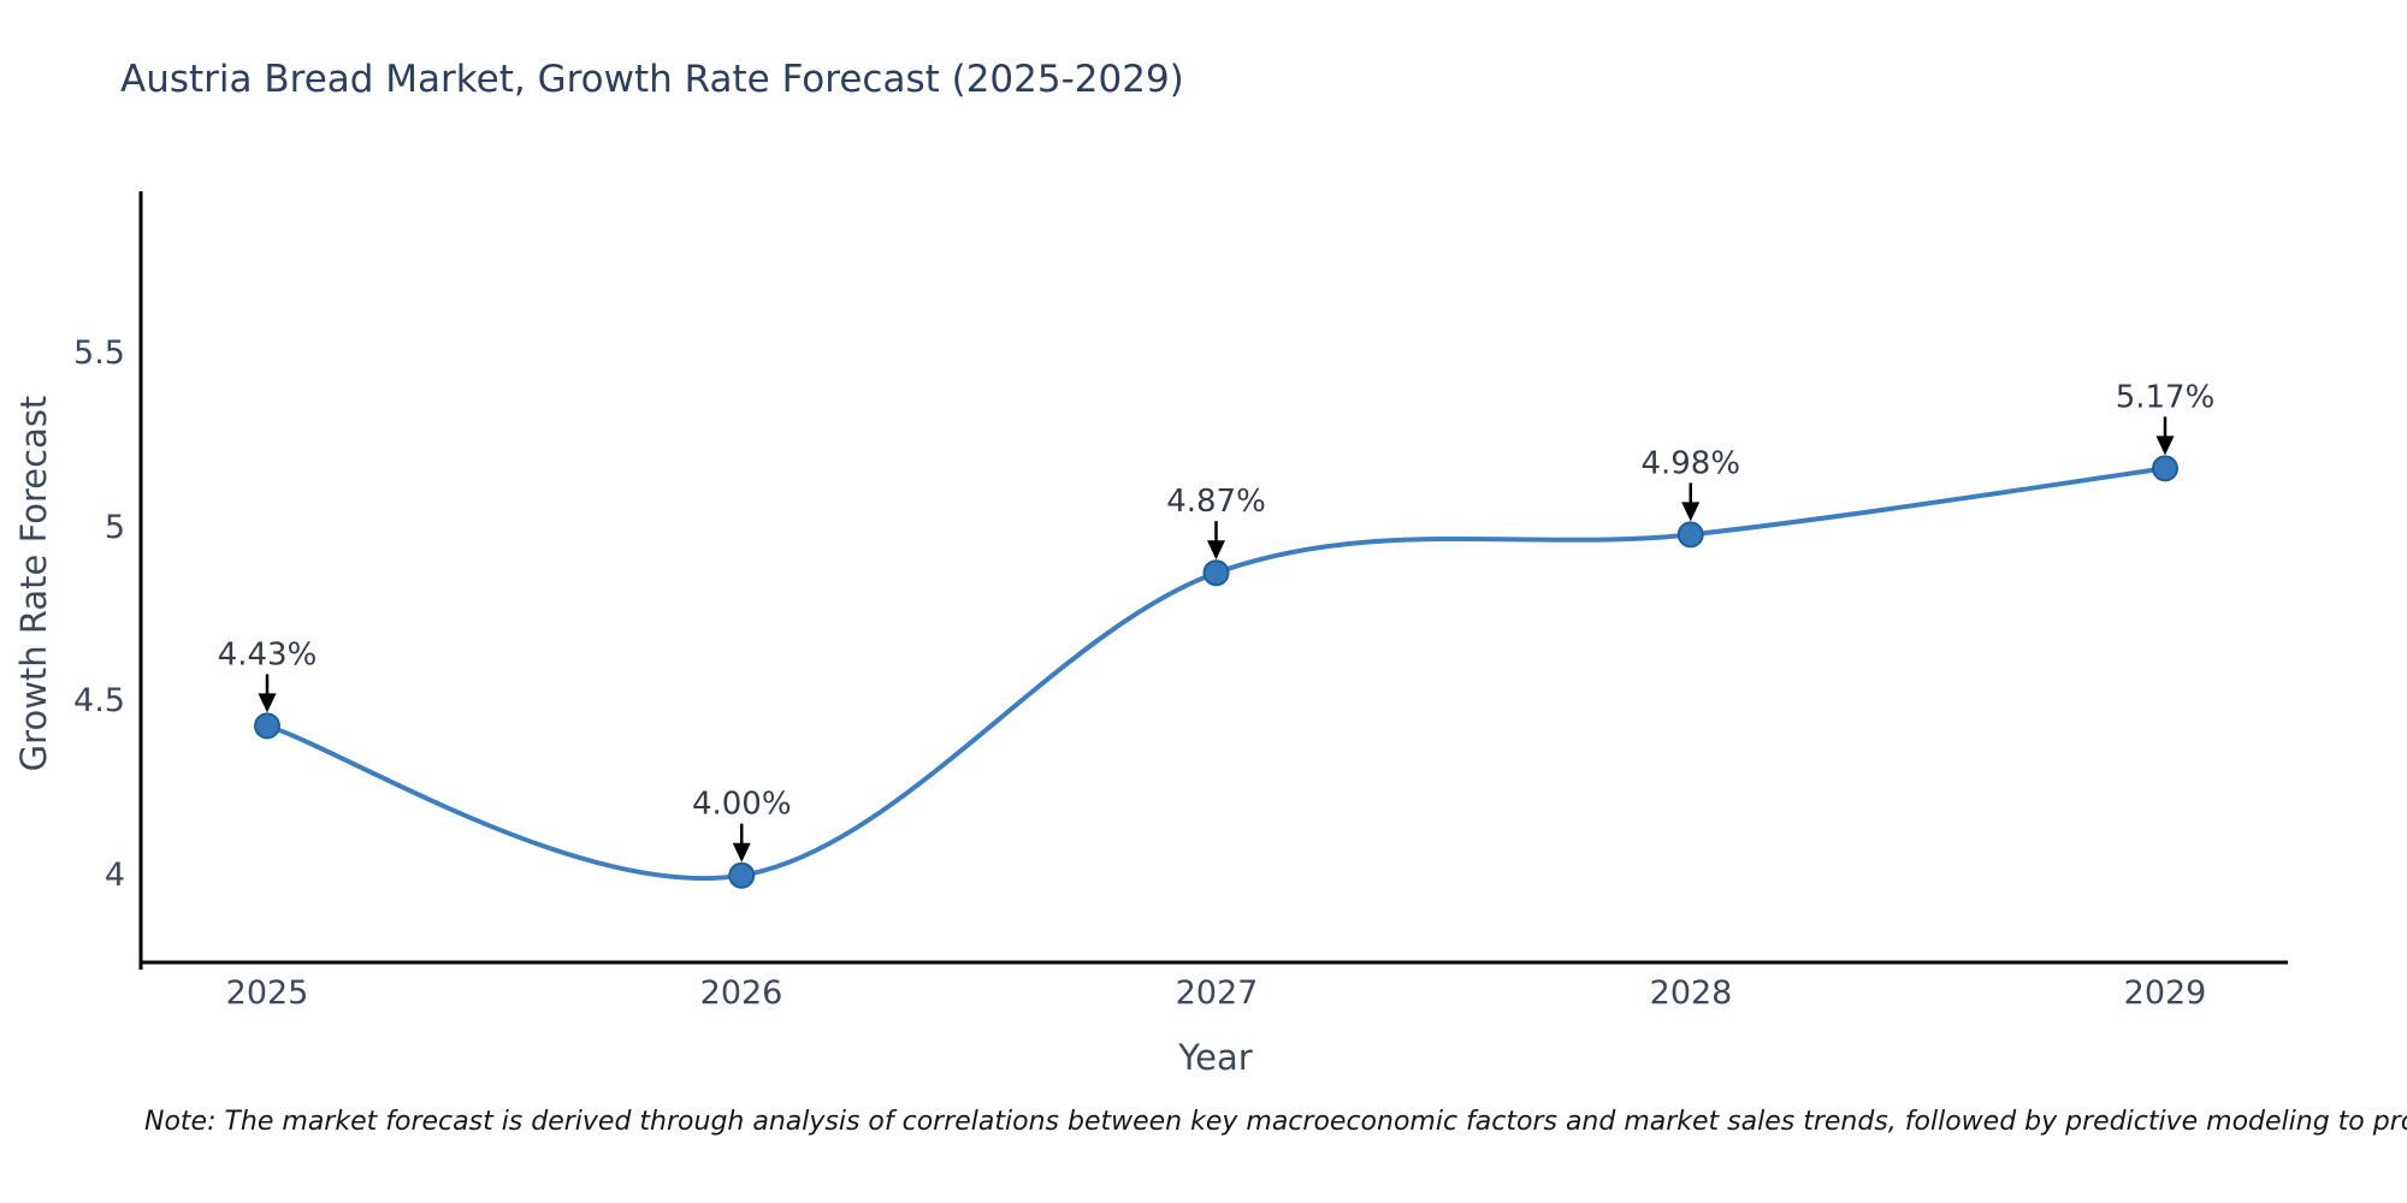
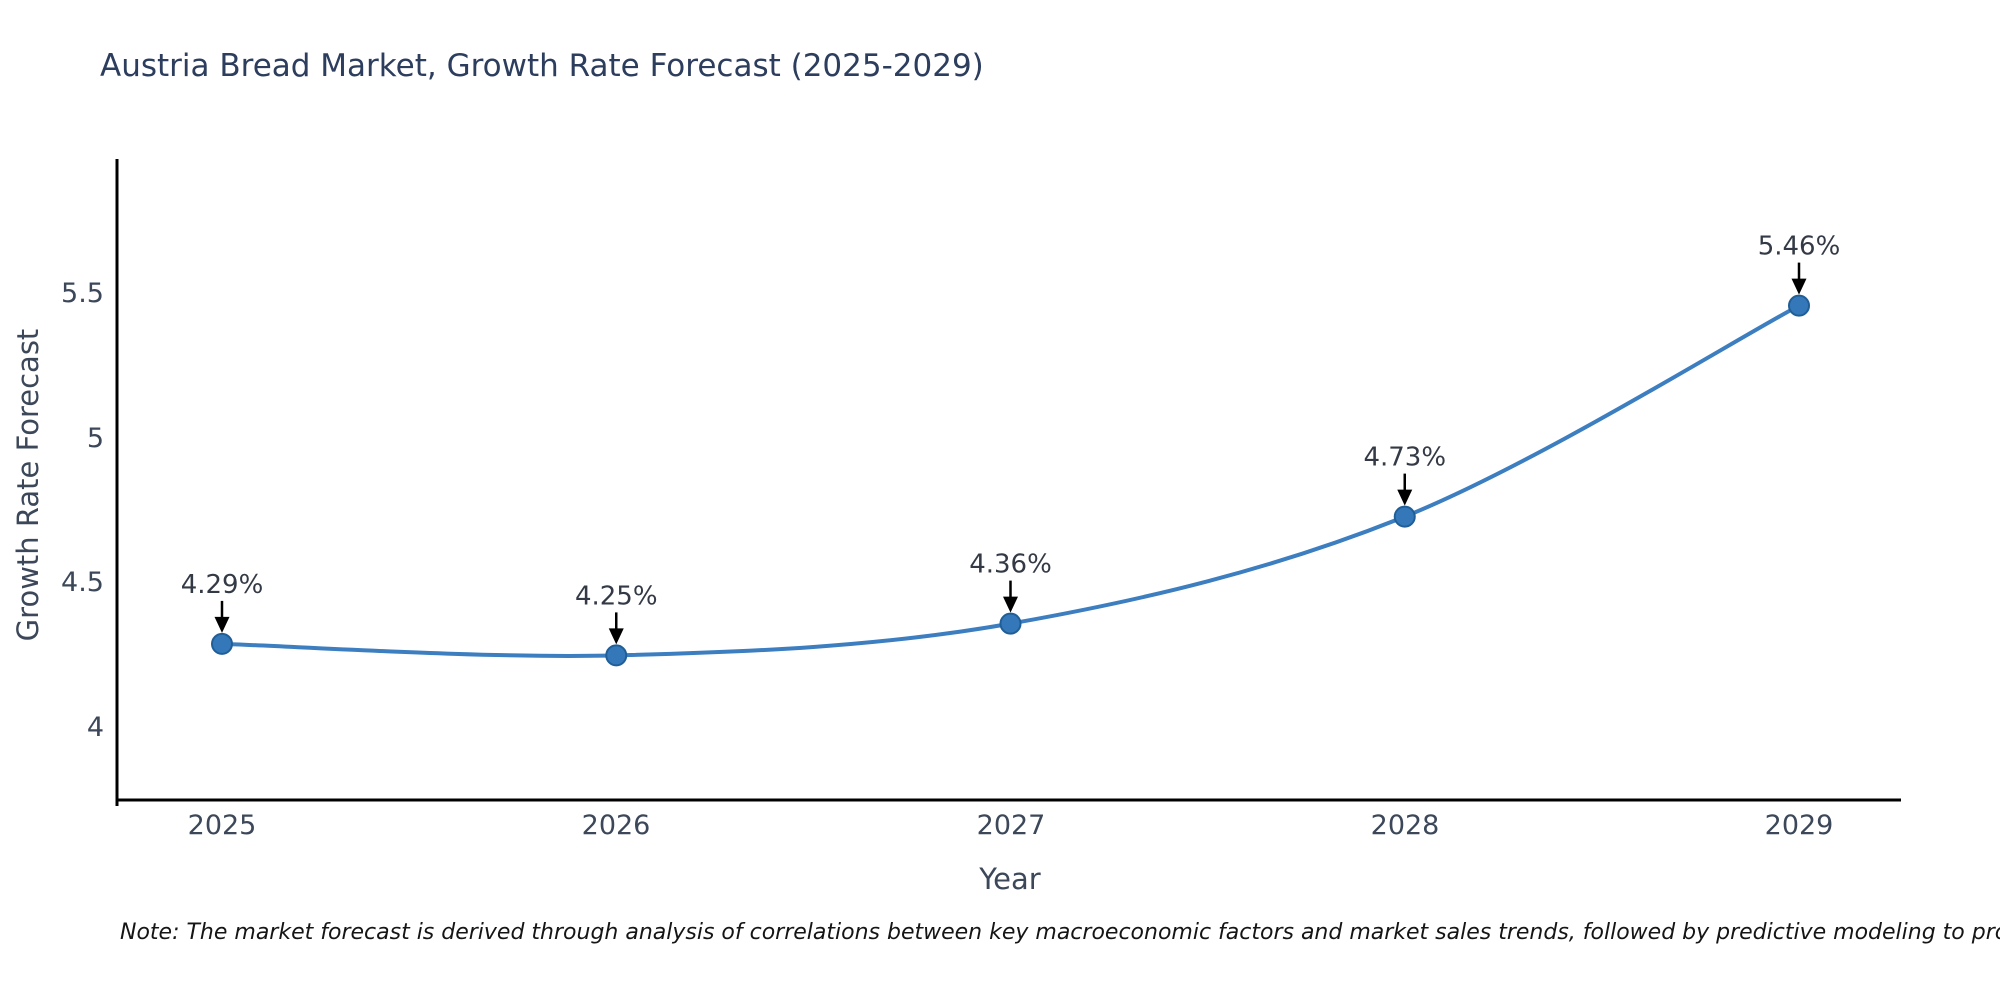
2025: 4.43% -> 4.29%
2026: 4.00% -> 4.25%
2027: 4.87% -> 4.36%
2028: 4.98% -> 4.73%
2029: 5.17% -> 5.46%
